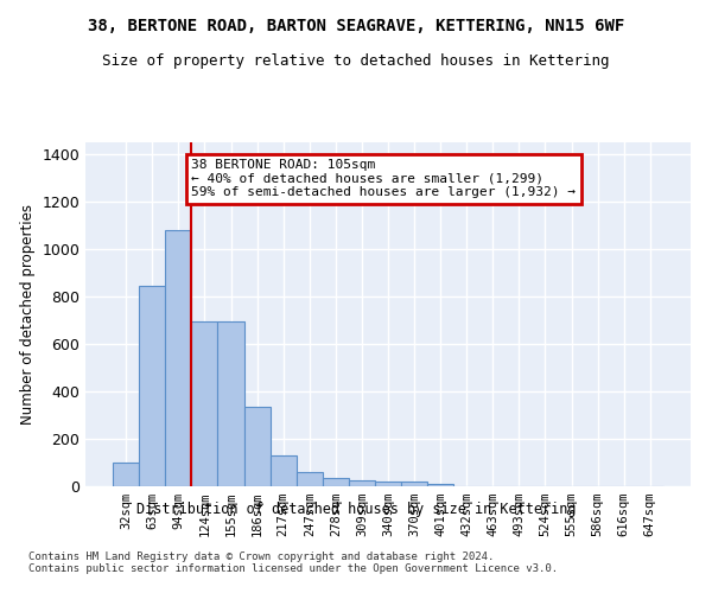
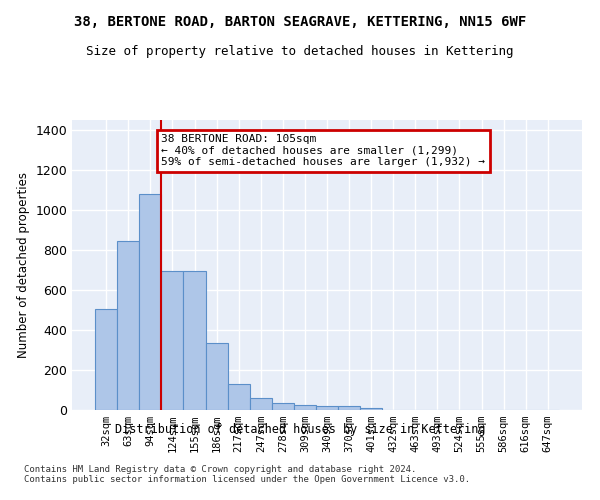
32sqm: 100 -> 505
